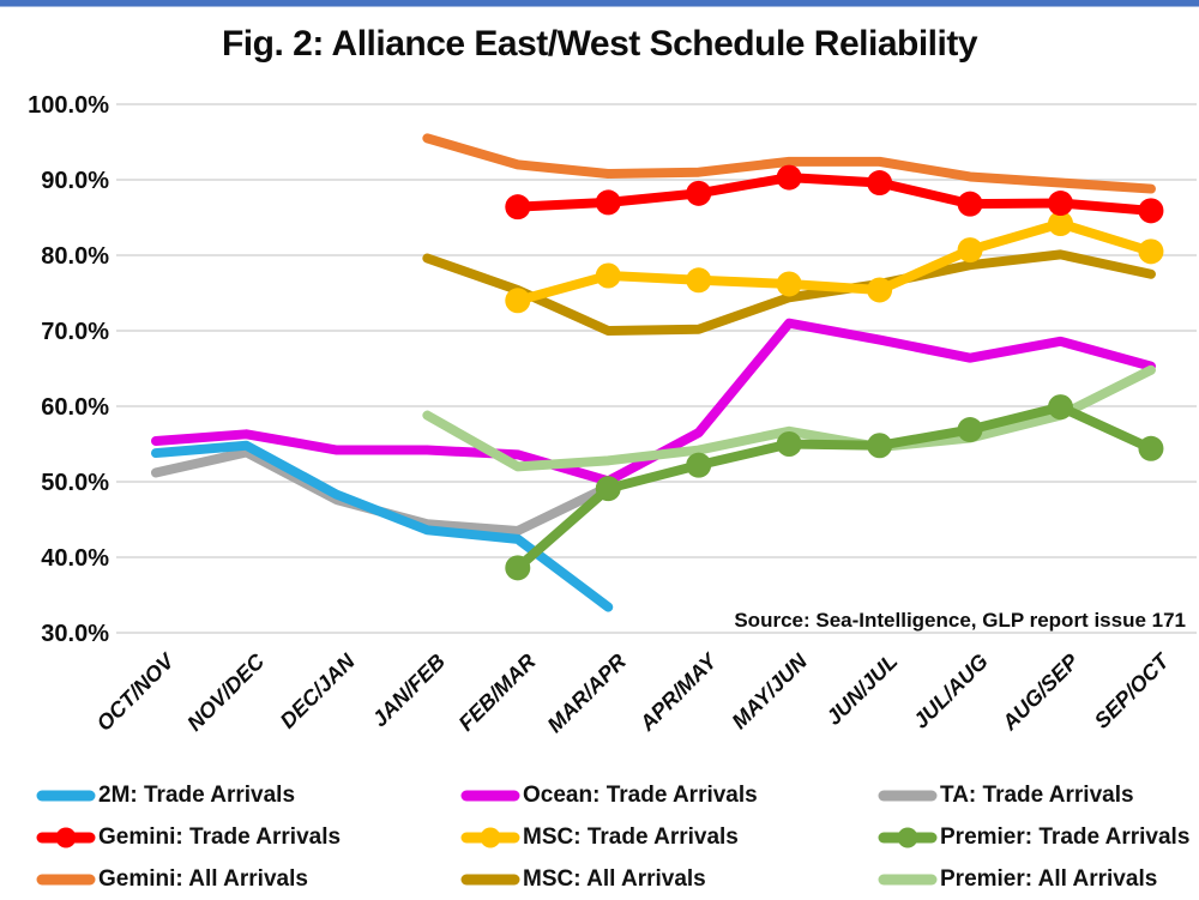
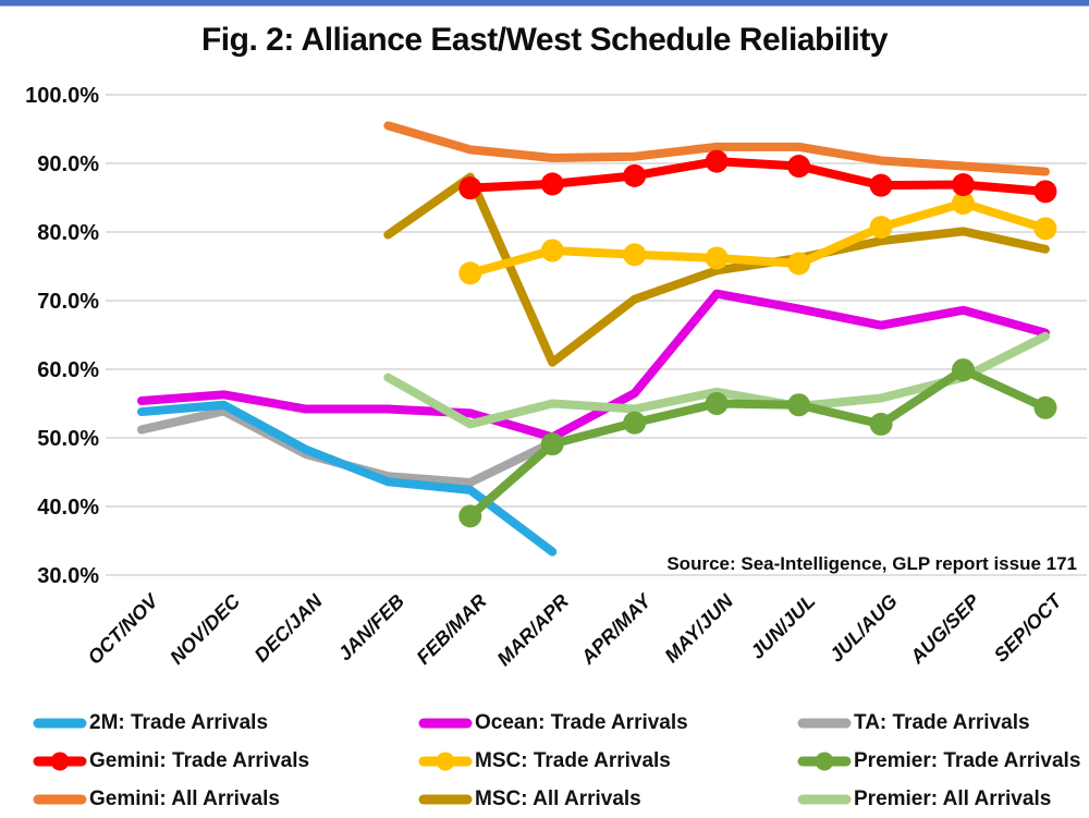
MSC: All Arrivals/FEB/MAR: 75% -> 88%
MSC: All Arrivals/MAR/APR: 70% -> 61%
Premier: All Arrivals/MAR/APR: 53% -> 55%
Premier: Trade Arrivals/JUL/AUG: 57% -> 52%
